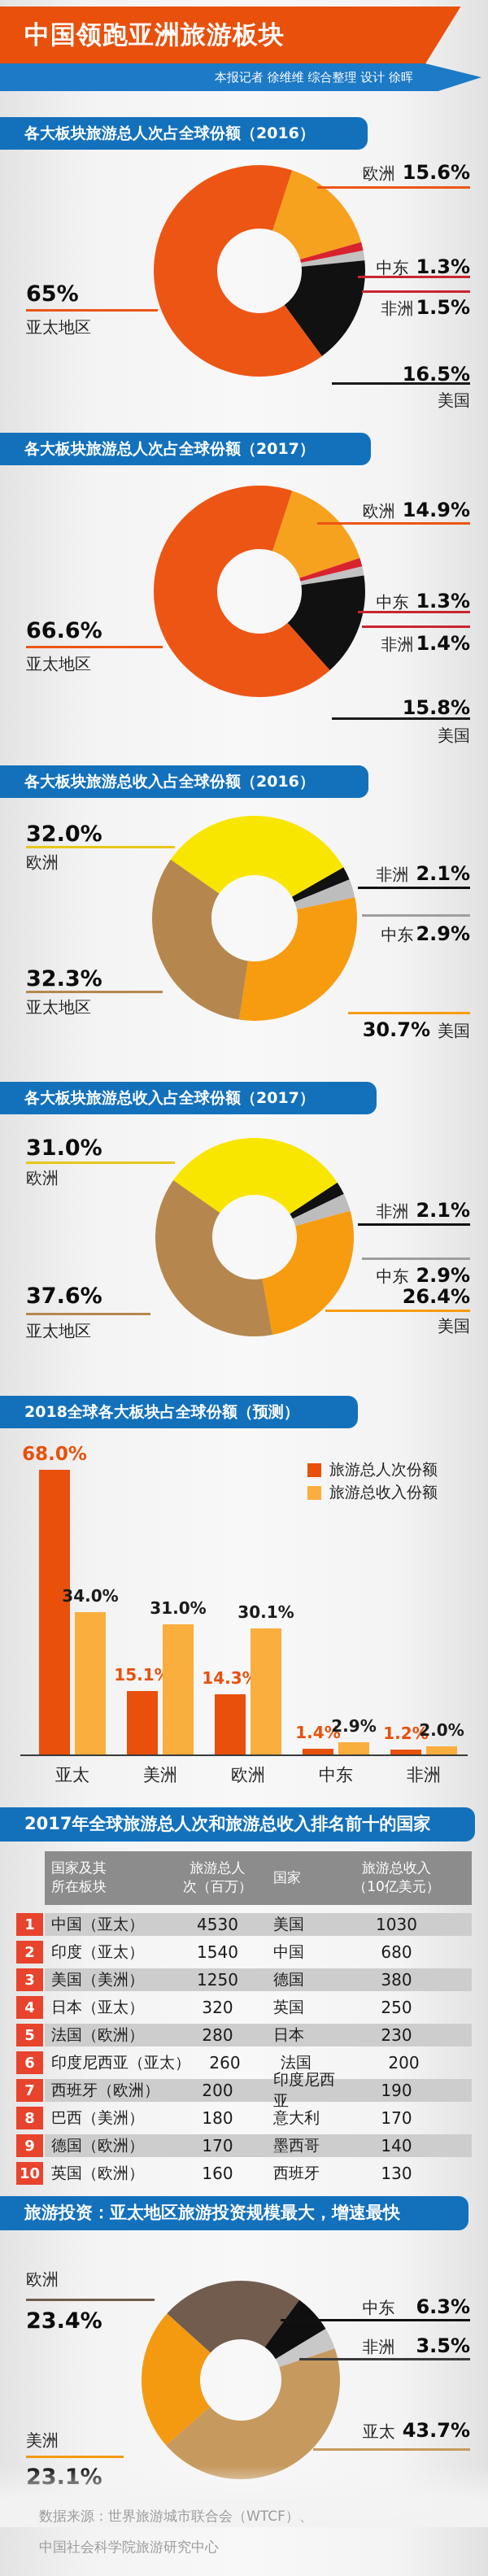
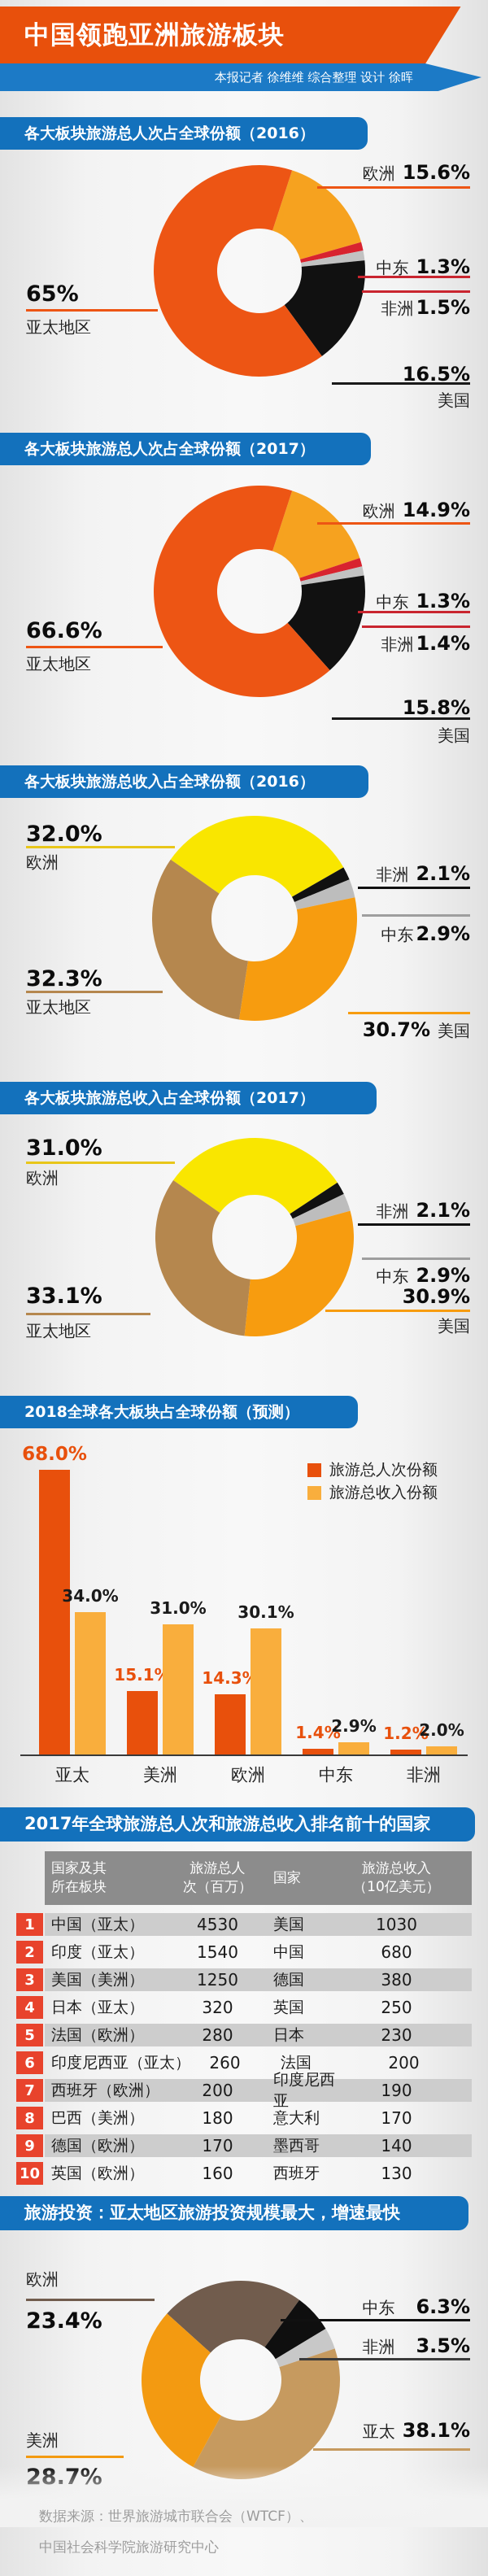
各大板块旅游总收入占全球份额（2017）/美国: 26.4% -> 30.9%
各大板块旅游总收入占全球份额（2017）/亚太地区: 37.6% -> 33.1%
旅游投资：亚太地区旅游投资规模最大，增速最快/亚太: 43.7% -> 38.1%
旅游投资：亚太地区旅游投资规模最大，增速最快/美洲: 23.1% -> 28.7%
